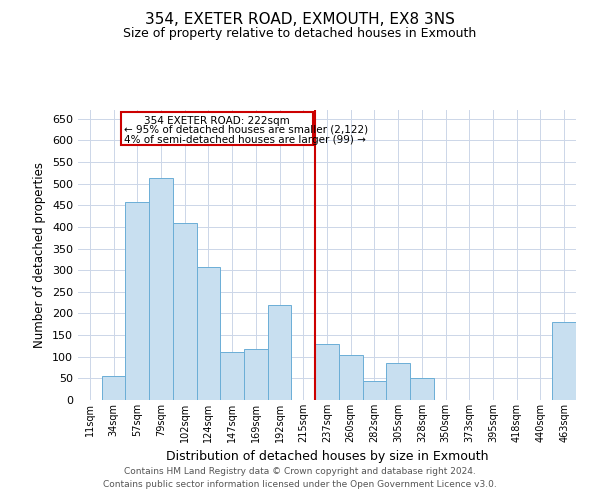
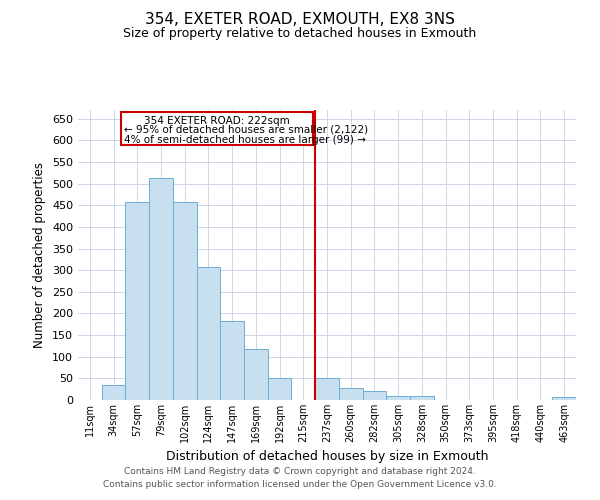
34sqm: 55 -> 35
102sqm: 410 -> 457
147sqm: 110 -> 182
192sqm: 220 -> 50
237sqm: 130 -> 50
260sqm: 105 -> 28
282sqm: 45 -> 20
305sqm: 85 -> 10
328sqm: 50 -> 10
463sqm: 180 -> 8
